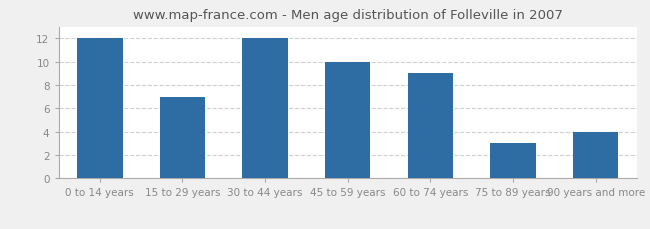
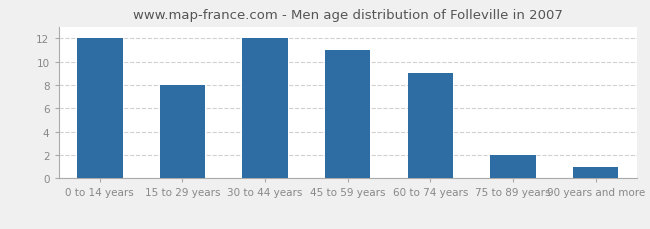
15 to 29 years: 7 -> 8
45 to 59 years: 10 -> 11
75 to 89 years: 3 -> 2
90 years and more: 4 -> 1
